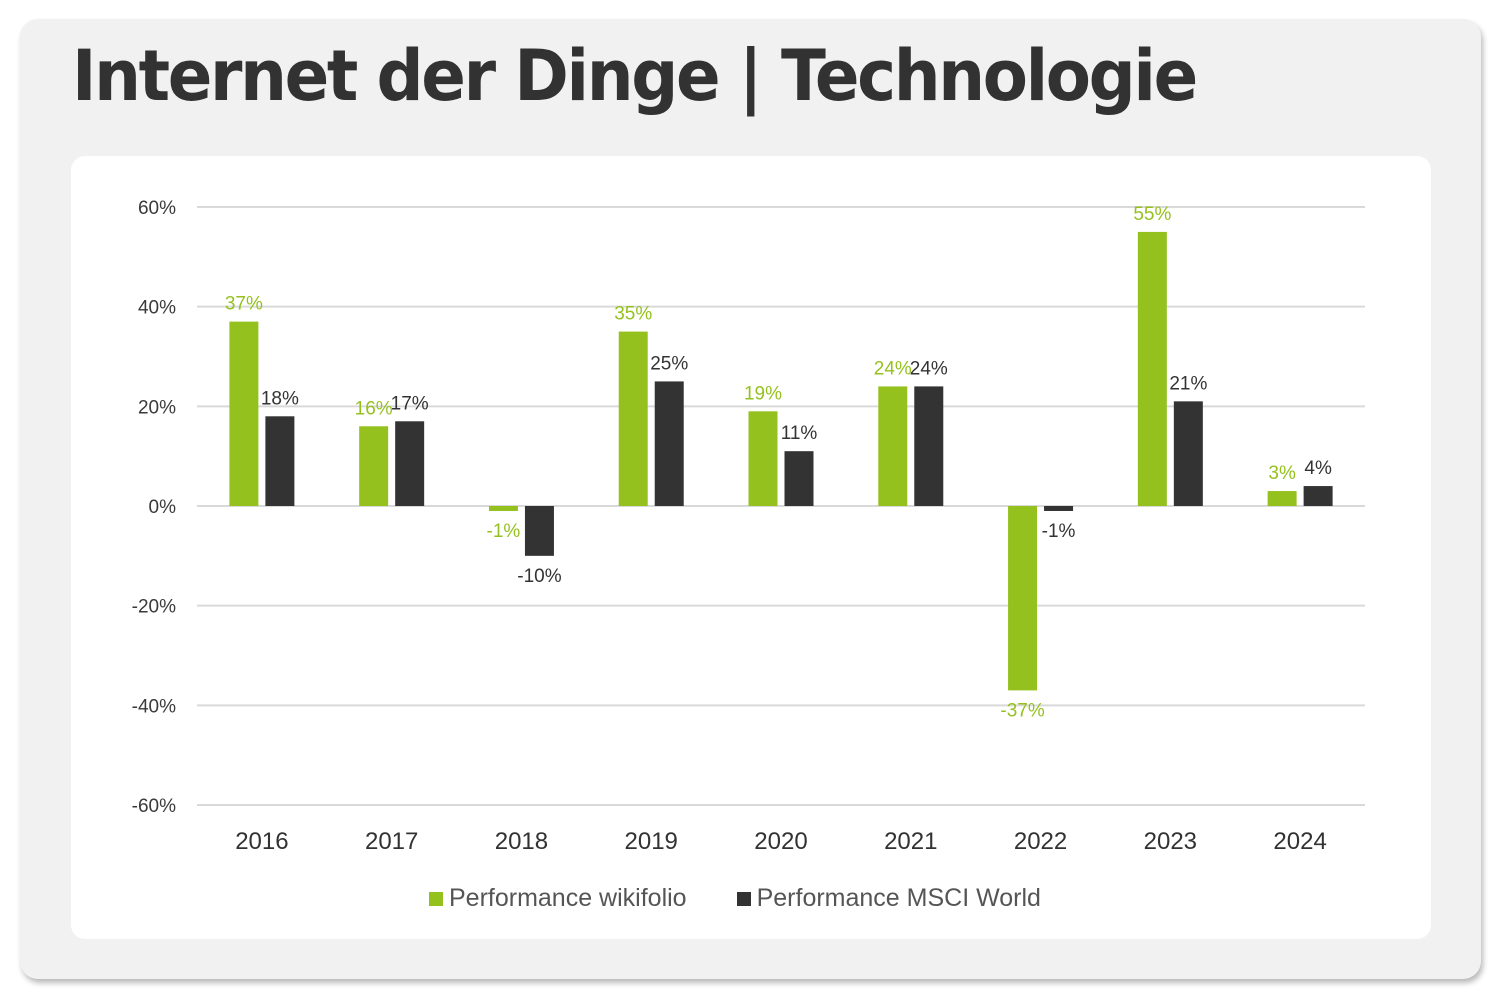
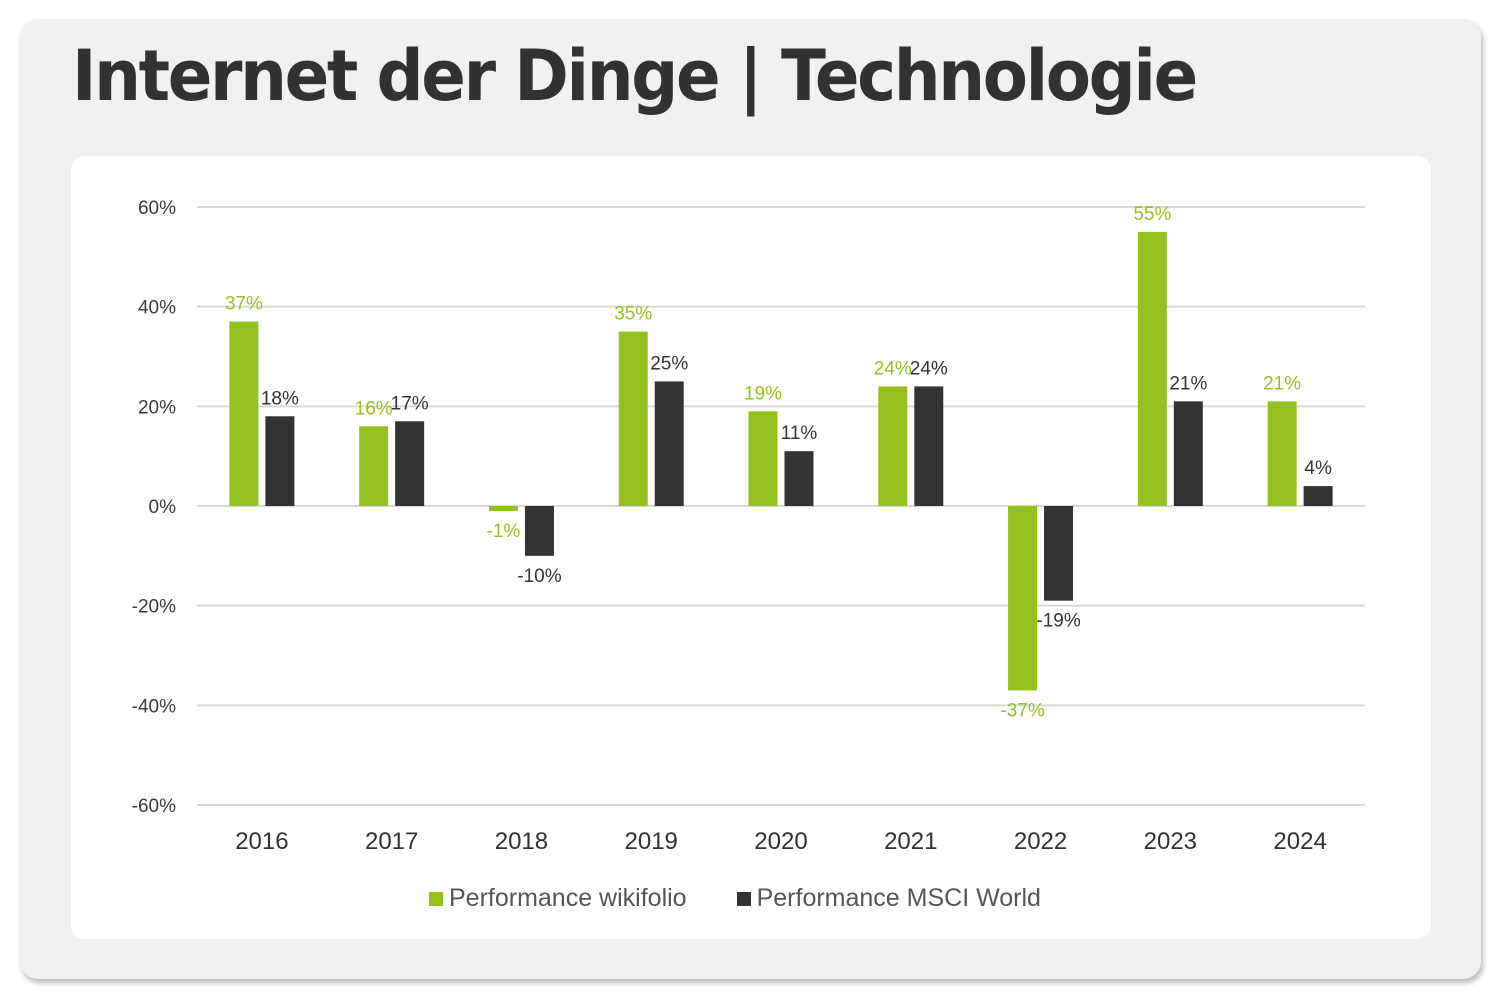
Performance MSCI World/2022: -1% -> -19%
Performance wikifolio/2024: 3% -> 21%
